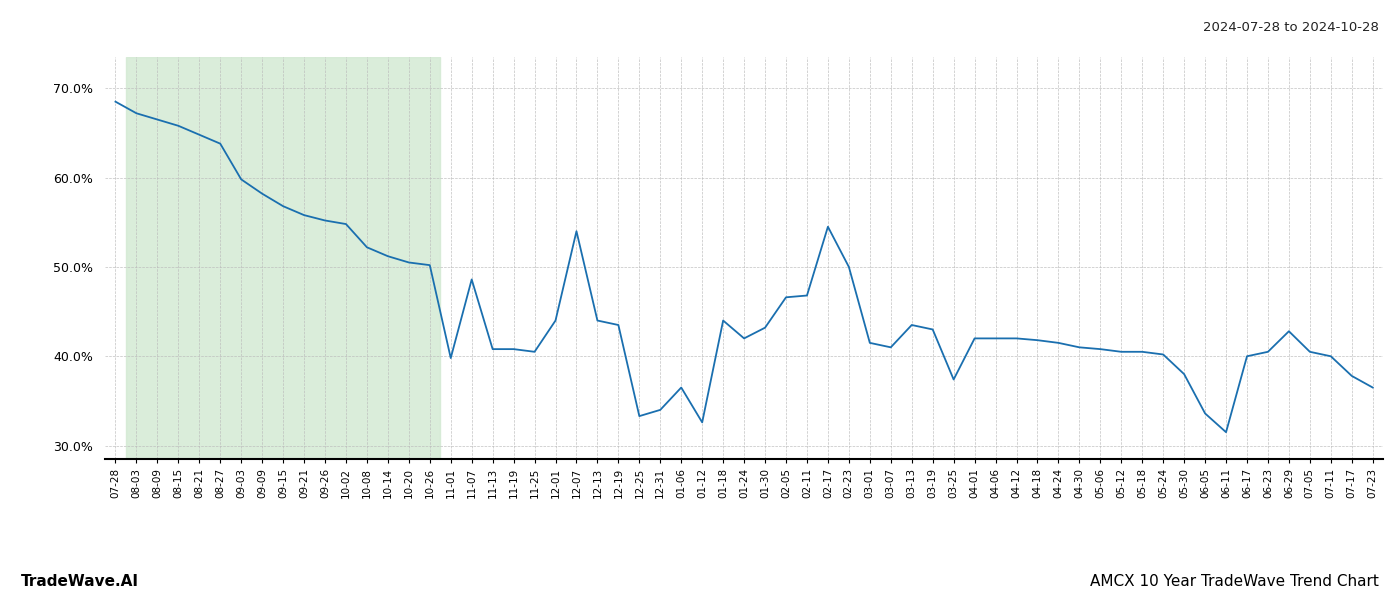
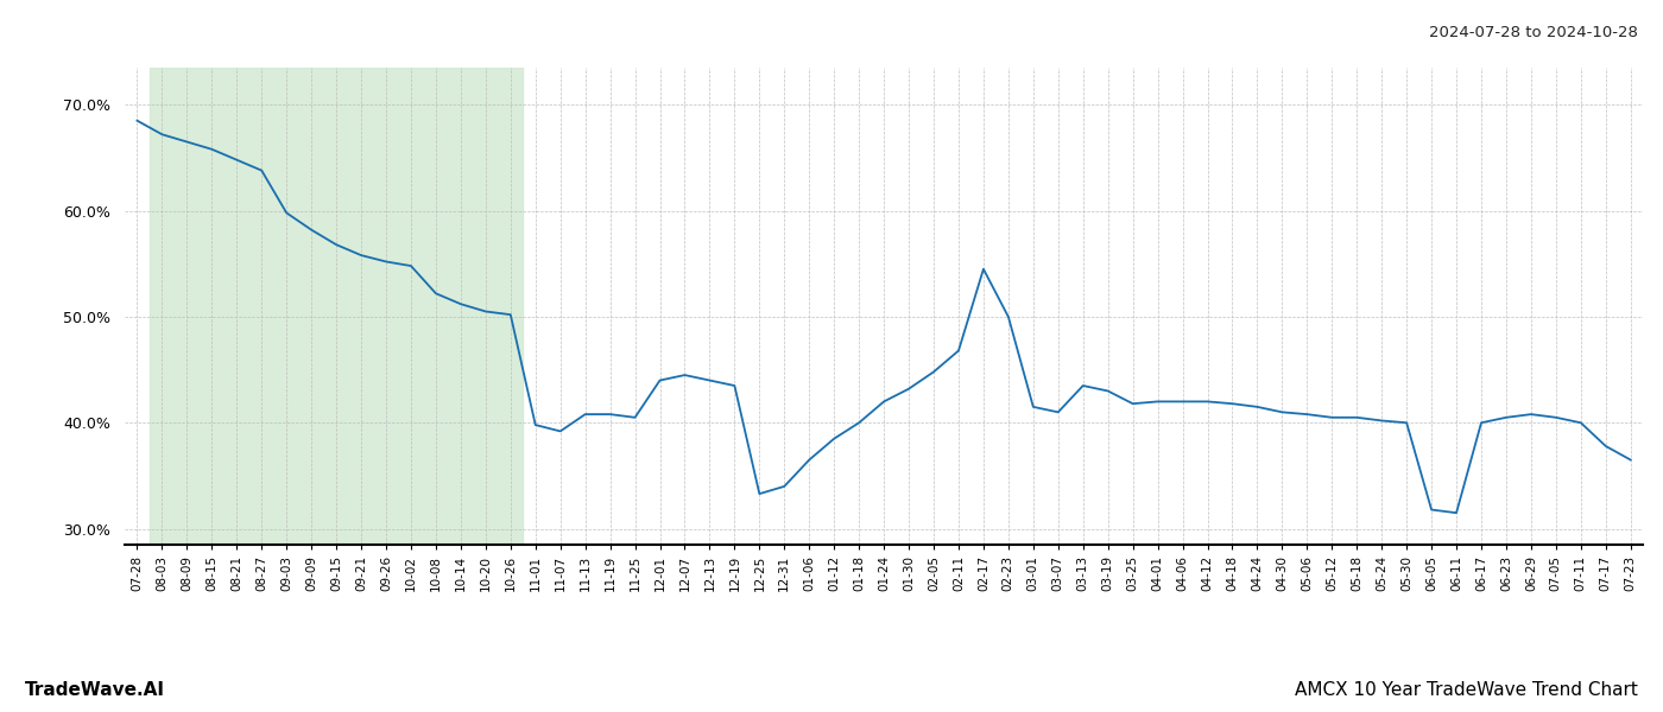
11-07: 48.6% -> 39.2%
12-07: 54.0% -> 44.5%
01-12: 32.6% -> 38.5%
01-18: 44.0% -> 40.0%
02-05: 46.6% -> 44.8%
03-25: 37.4% -> 41.8%
05-30: 38.0% -> 40.0%
06-05: 33.6% -> 31.8%
06-29: 42.8% -> 40.8%
